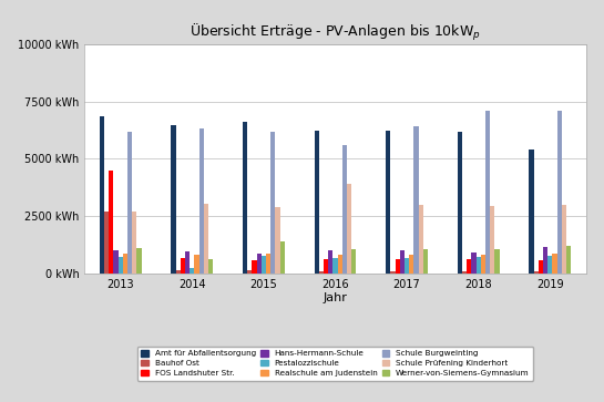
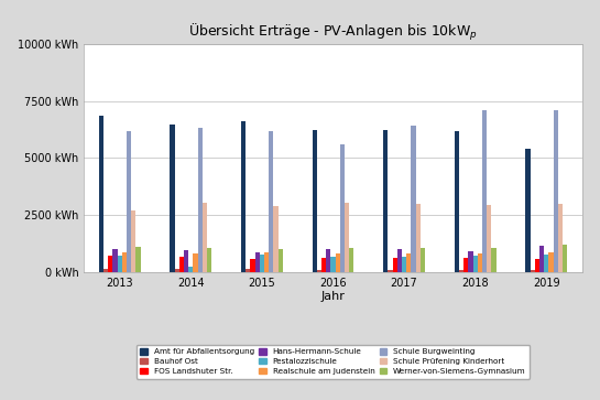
Bauhof Ost/2013: 2700 kWh -> 120 kWh
FOS Landshuter Str./2013: 4500 kWh -> 700 kWh
Werner-von-Siemens-Gymnasium/2014: 600 kWh -> 1050 kWh
Werner-von-Siemens-Gymnasium/2015: 1400 kWh -> 1000 kWh
Schule Prüfening Kinderhort/2016: 3900 kWh -> 3050 kWh
